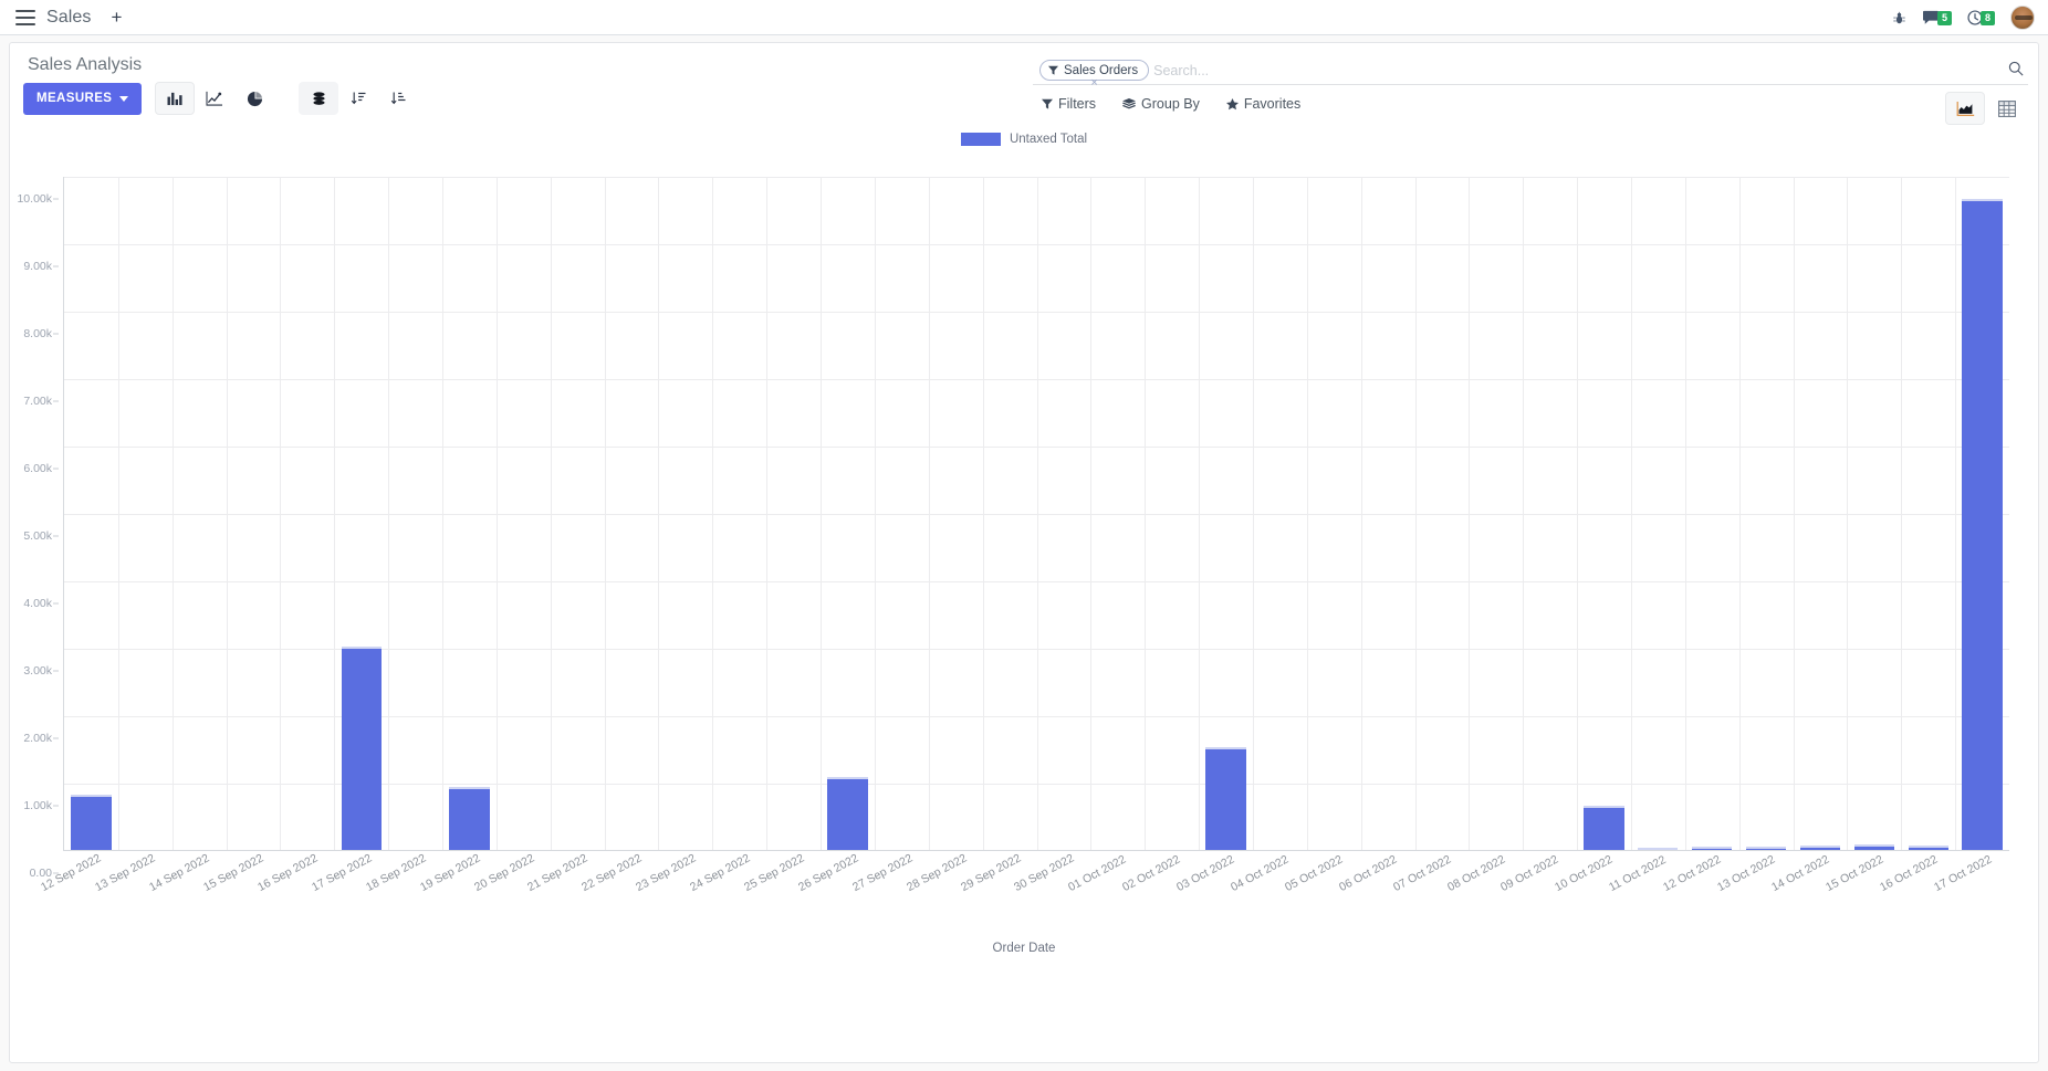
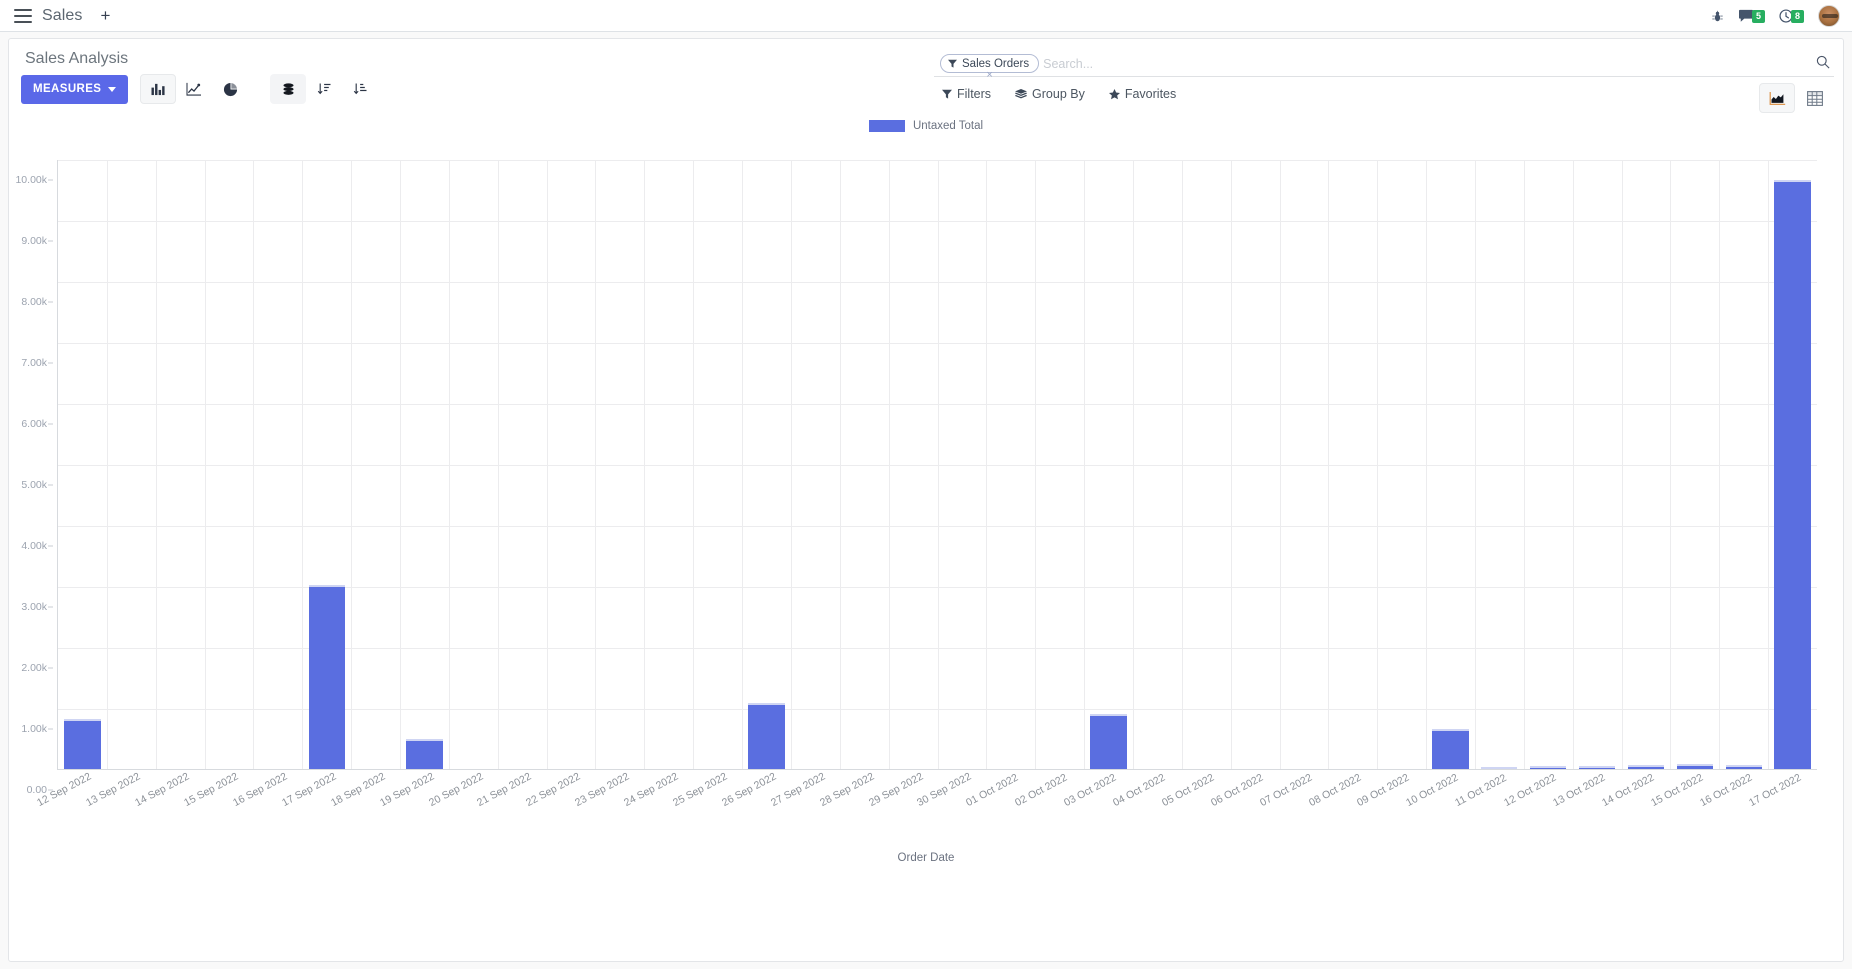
19 Sep 2022: 0.9k -> 0.5k
03 Oct 2022: 1.5k -> 0.9k
